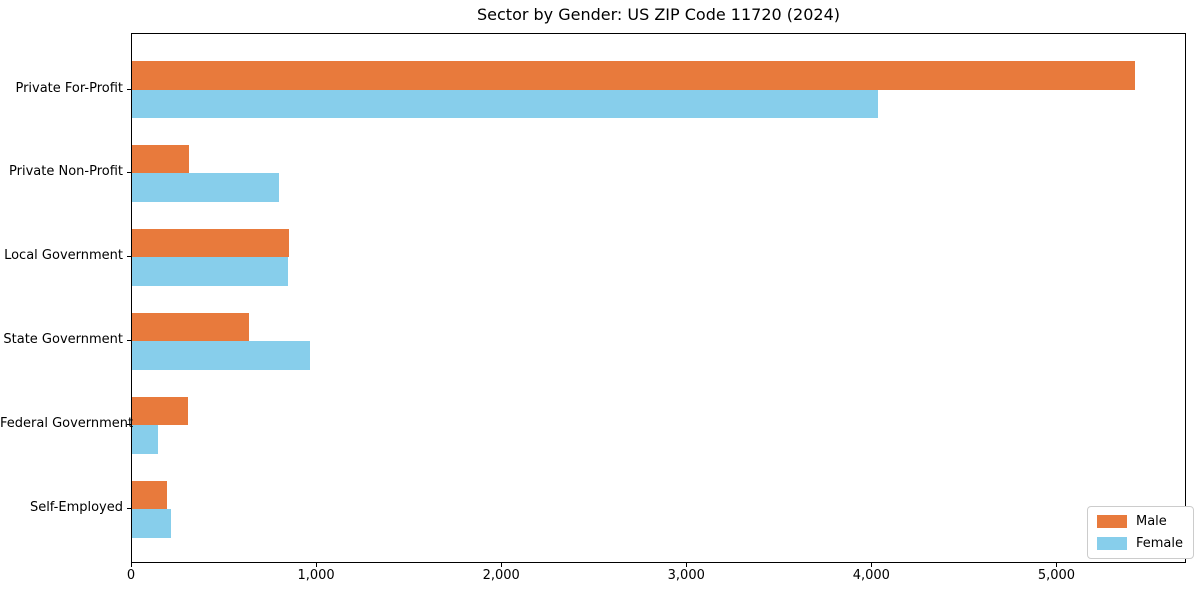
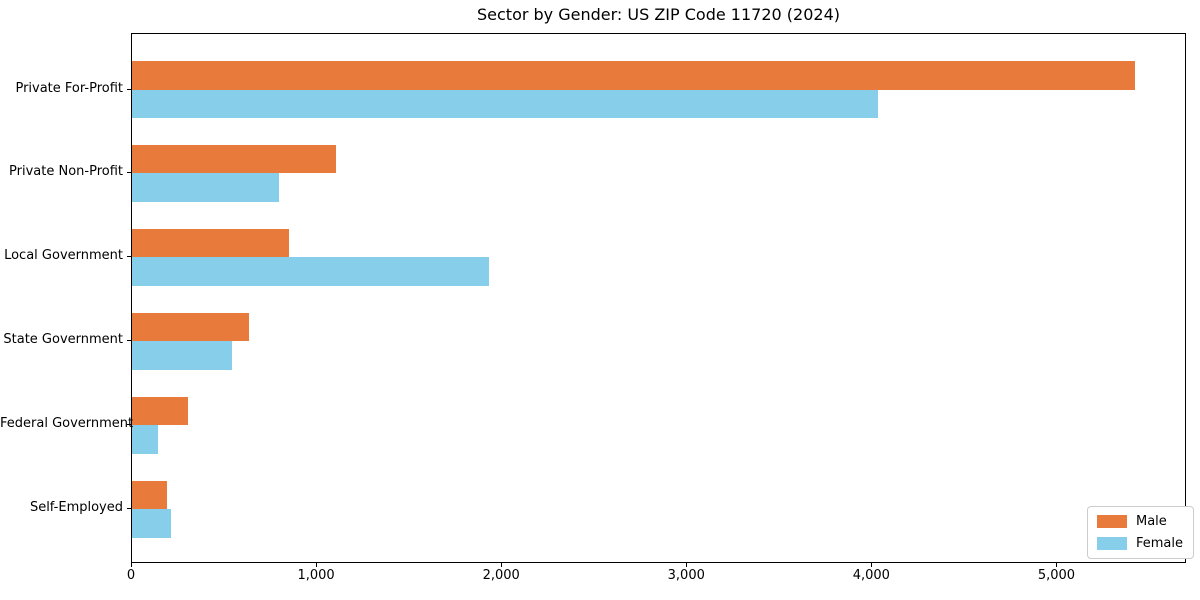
Male/Private Non-Profit: 310 -> 1100
Female/Local Government: 840 -> 1930
Female/State Government: 960 -> 540
